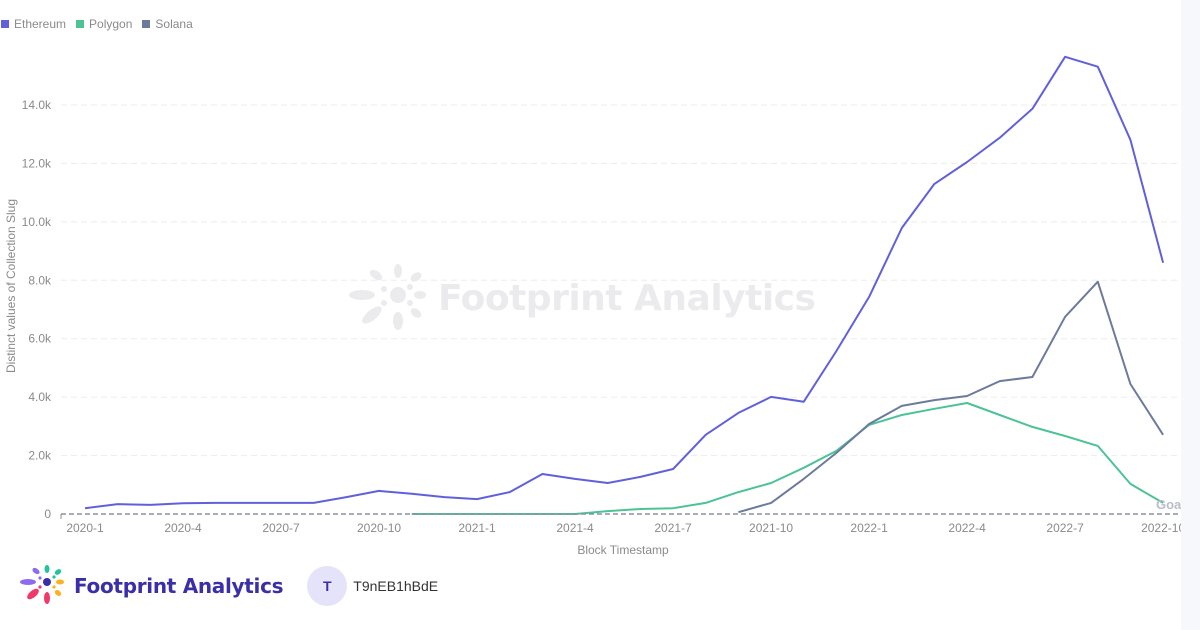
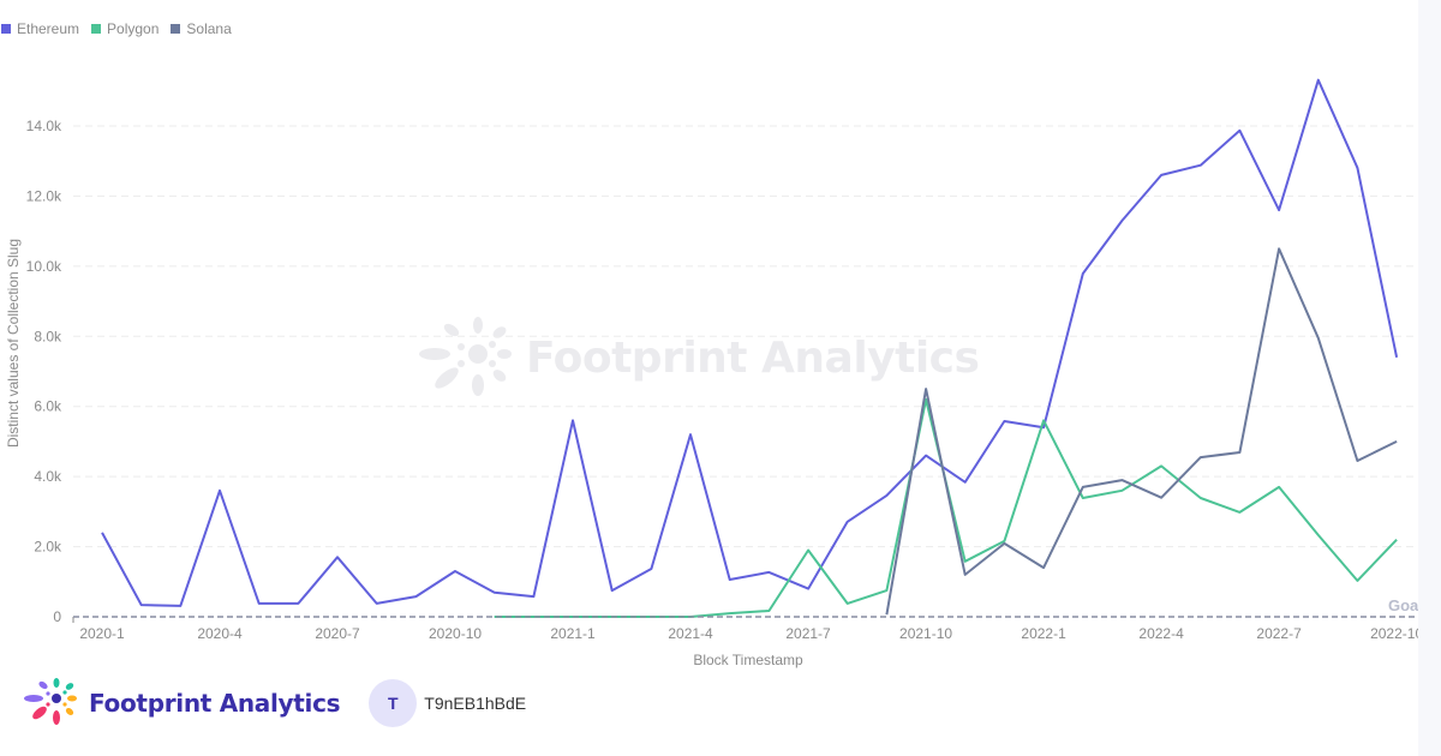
Ethereum/2020-1: 0.2k -> 2.4k
Ethereum/2020-4: 0.4k -> 3.6k
Ethereum/2020-7: 0.4k -> 1.7k
Ethereum/2020-10: 0.8k -> 1.3k
Ethereum/2021-1: 0.5k -> 5.6k
Ethereum/2021-4: 1.2k -> 5.2k
Ethereum/2021-7: 1.5k -> 0.8k
Polygon/2021-7: 0.2k -> 1.9k
Ethereum/2021-10: 4.0k -> 4.6k
Polygon/2021-10: 1.1k -> 6.2k
Solana/2021-10: 0.4k -> 6.5k
Ethereum/2022-1: 7.4k -> 5.4k
Polygon/2022-1: 3.0k -> 5.6k
Solana/2022-1: 3.1k -> 1.4k
Ethereum/2022-4: 12.0k -> 12.6k
Polygon/2022-4: 3.8k -> 4.3k
Solana/2022-4: 4.0k -> 3.4k
Ethereum/2022-7: 15.6k -> 11.6k
Polygon/2022-7: 2.7k -> 3.7k
Solana/2022-7: 6.8k -> 10.5k
Ethereum/2022-10: 8.6k -> 7.4k
Polygon/2022-10: 0.4k -> 2.2k
Solana/2022-10: 2.7k -> 5.0k
